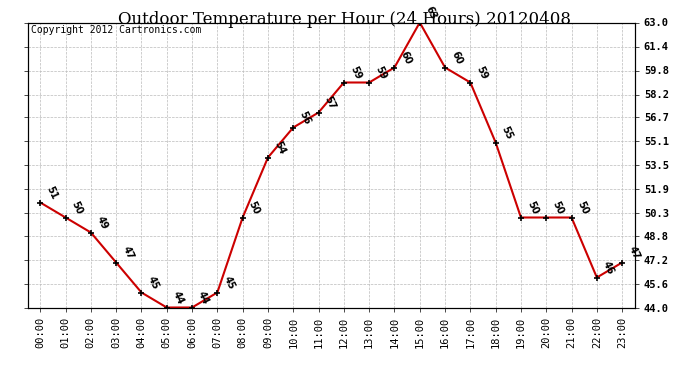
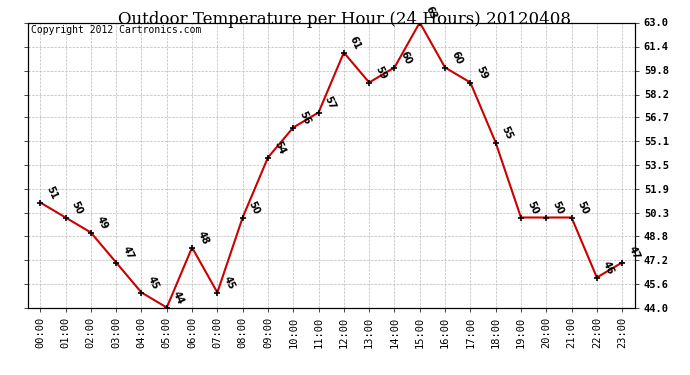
06:00: 44 -> 48
12:00: 59 -> 61
